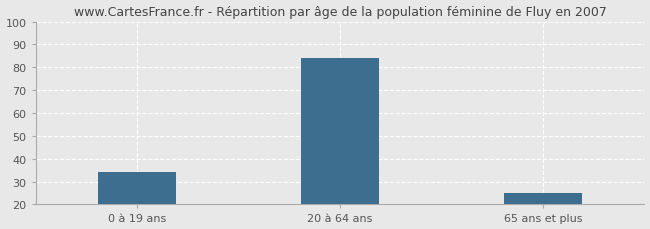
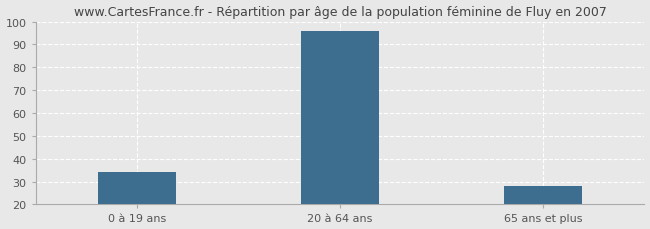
20 à 64 ans: 84 -> 96
65 ans et plus: 25 -> 28
